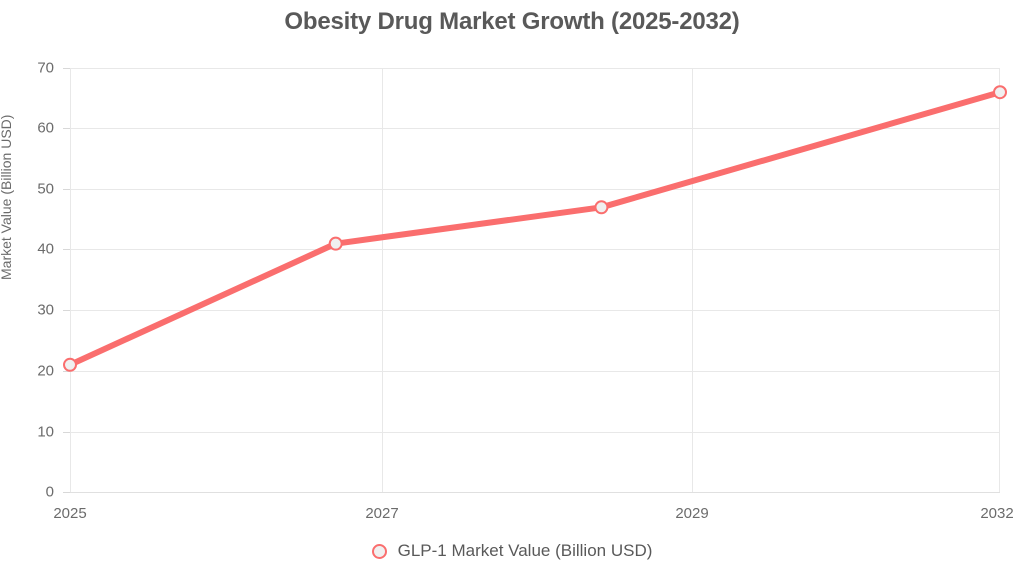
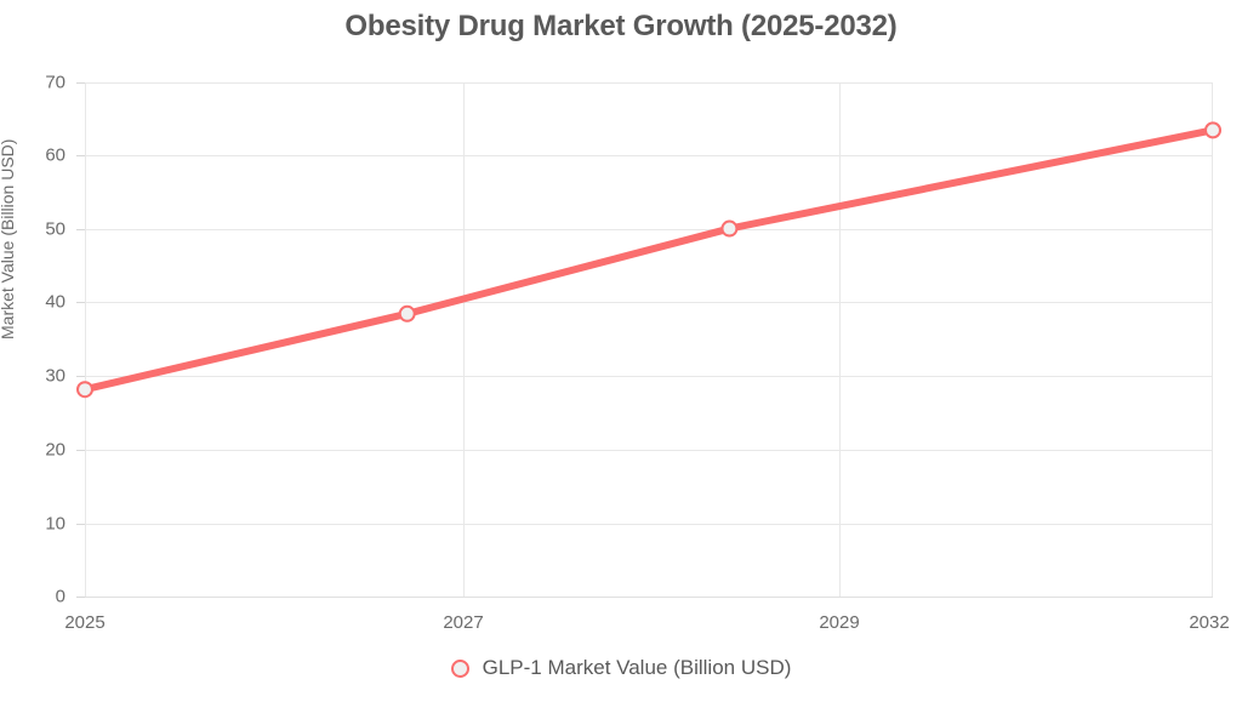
2025: 21 -> 28
2027: 41 -> 38
2029: 47 -> 50
2032: 66 -> 64
